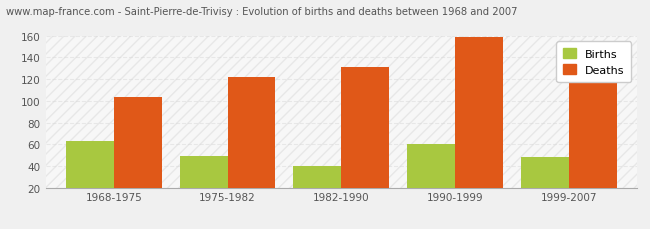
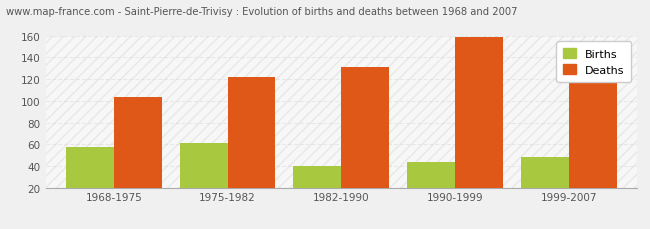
Births/1968-1975: 63 -> 57
Births/1975-1982: 49 -> 61
Births/1990-1999: 60 -> 44
